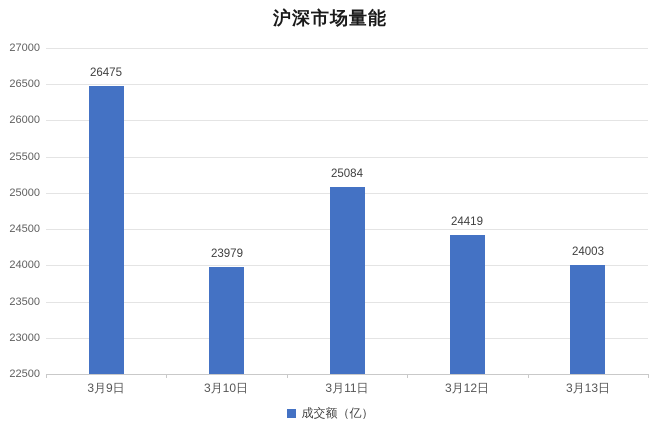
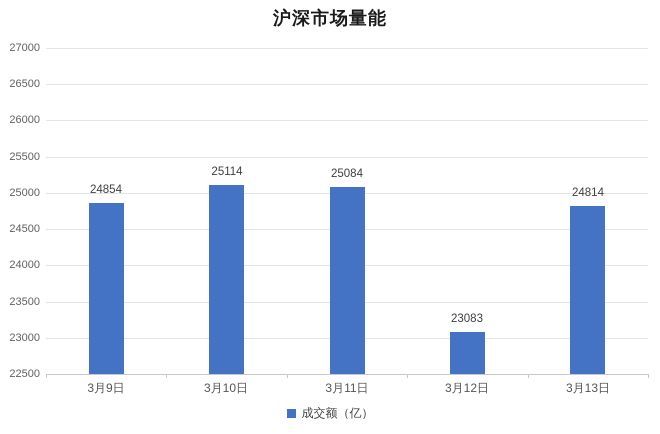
3月9日: 26475 -> 24854
3月10日: 23979 -> 25114
3月12日: 24419 -> 23083
3月13日: 24003 -> 24814
